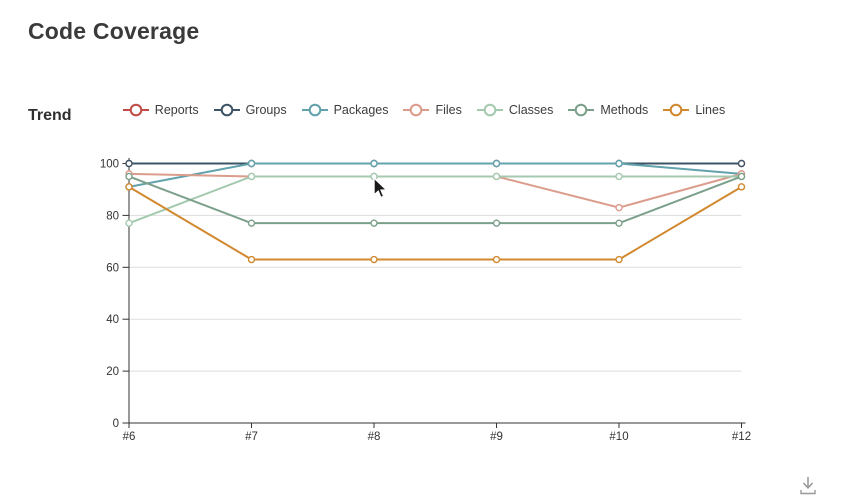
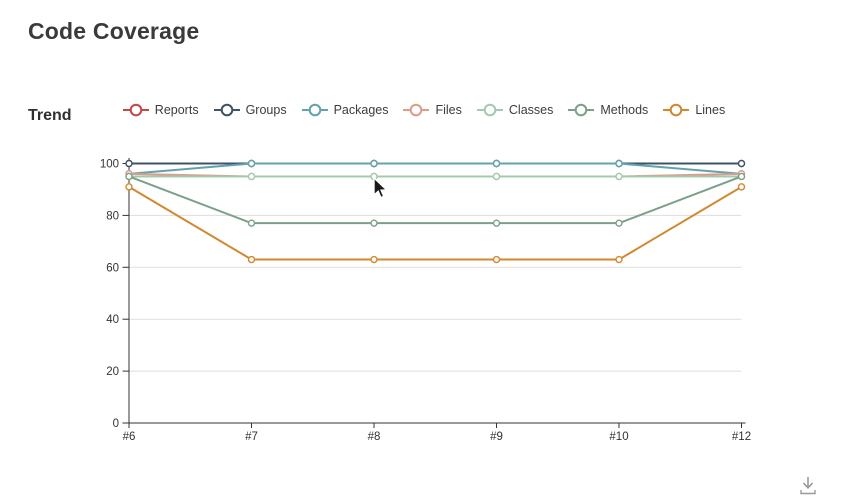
Packages/#6: 91 -> 96
Classes/#6: 77 -> 95
Files/#10: 83 -> 95
